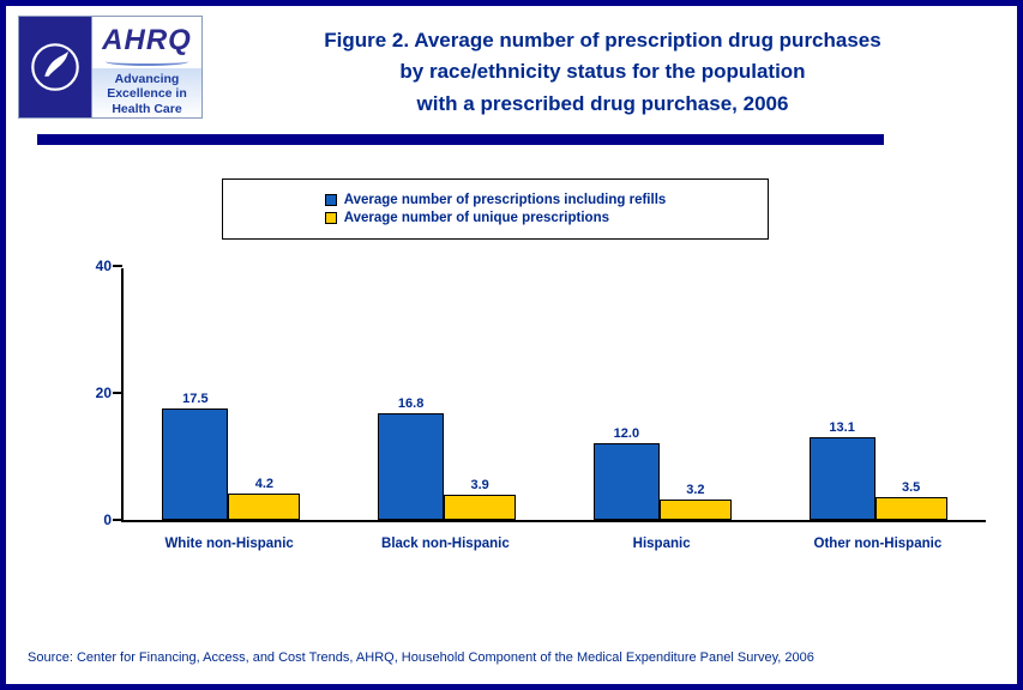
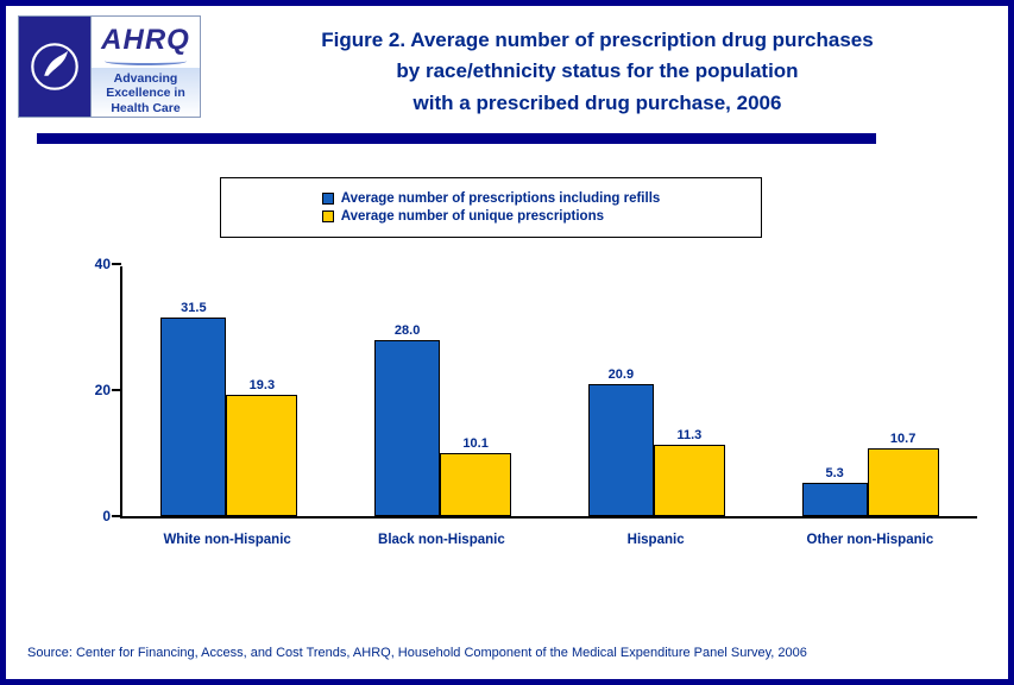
Average number of prescriptions including refills/White non-Hispanic: 17.5 -> 31.5
Average number of unique prescriptions/White non-Hispanic: 4.2 -> 19.3
Average number of prescriptions including refills/Black non-Hispanic: 16.8 -> 28.0
Average number of unique prescriptions/Black non-Hispanic: 3.9 -> 10.1
Average number of prescriptions including refills/Hispanic: 12.0 -> 20.9
Average number of unique prescriptions/Hispanic: 3.2 -> 11.3
Average number of prescriptions including refills/Other non-Hispanic: 13.1 -> 5.3
Average number of unique prescriptions/Other non-Hispanic: 3.5 -> 10.7
